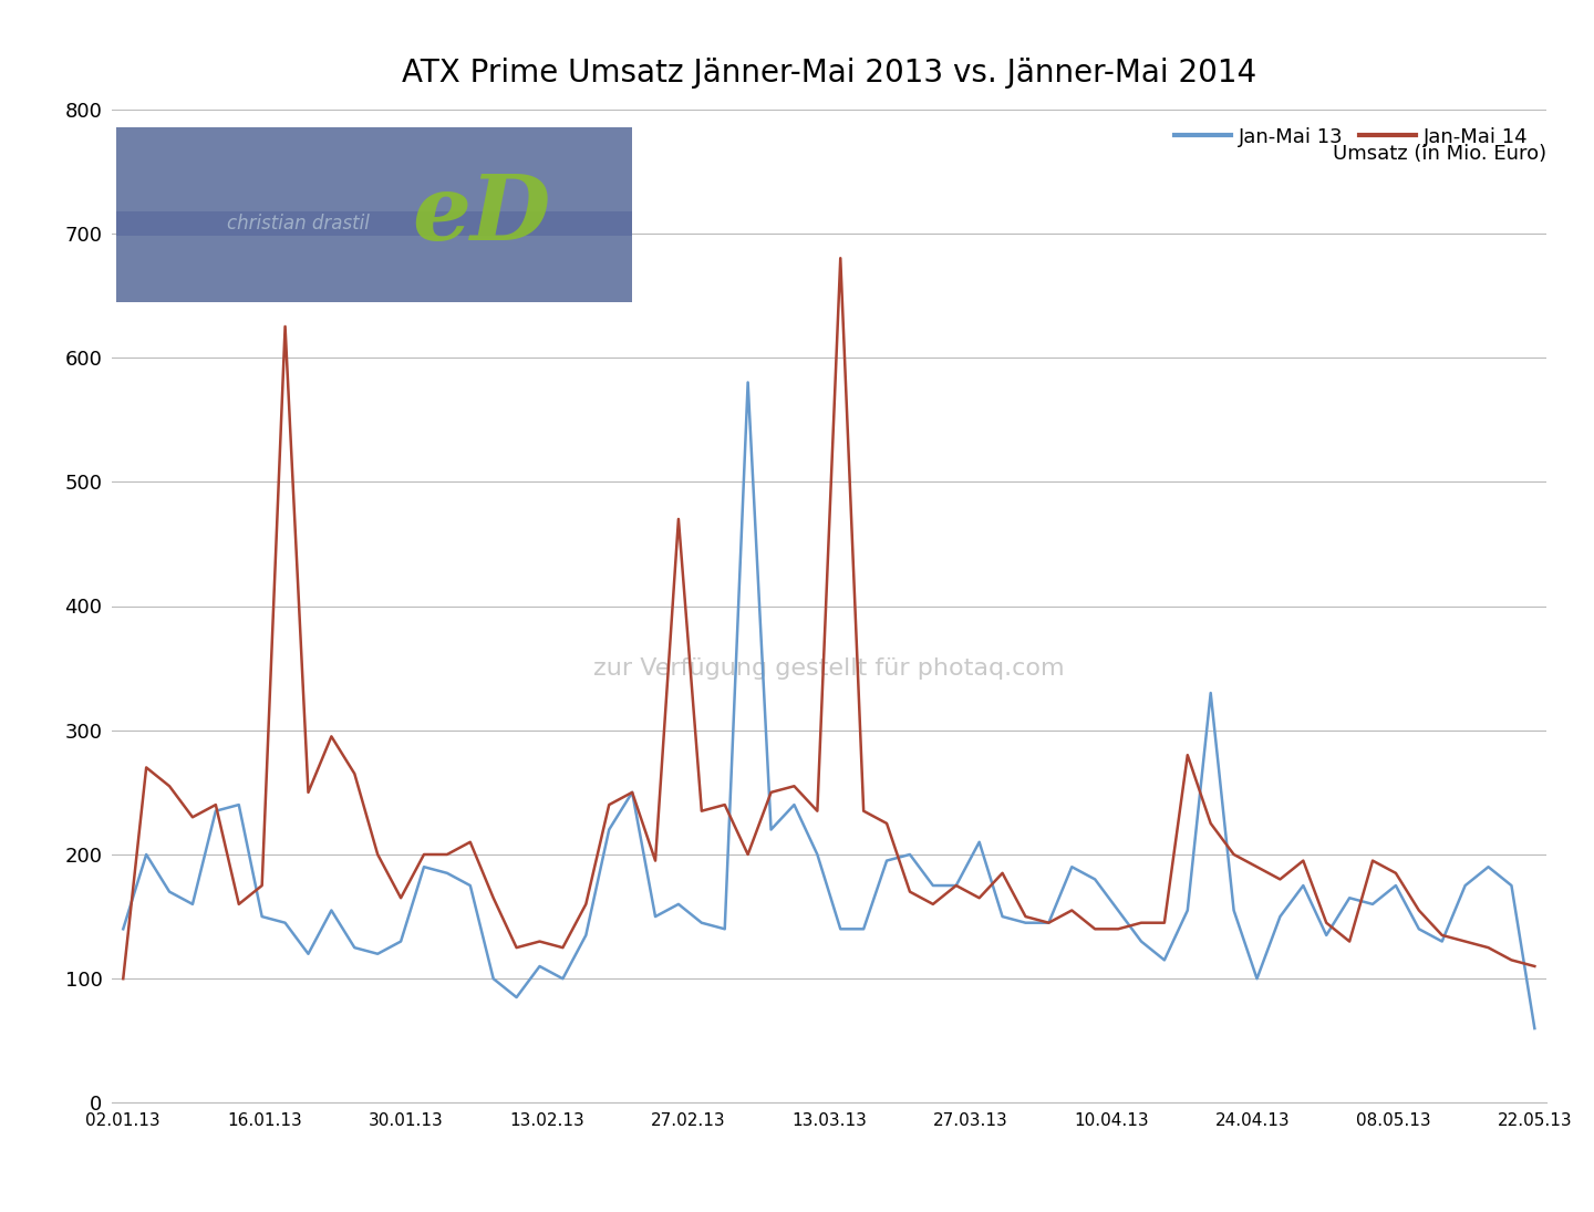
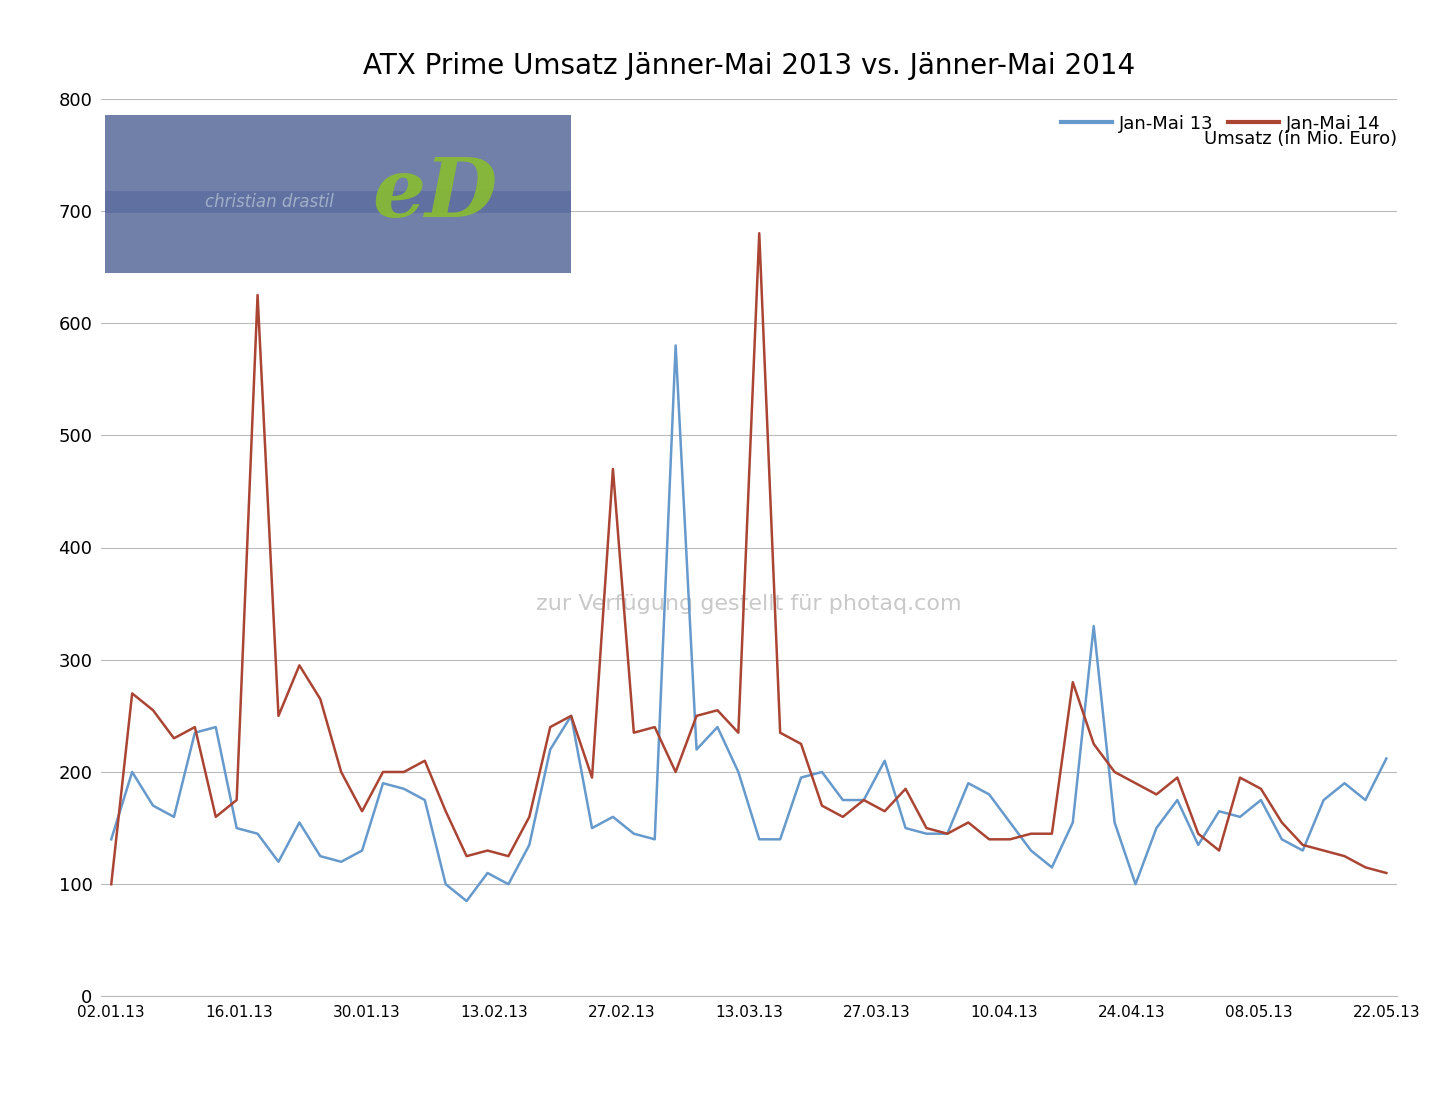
Jan-Mai 13/22.05.13: 60 -> 212
